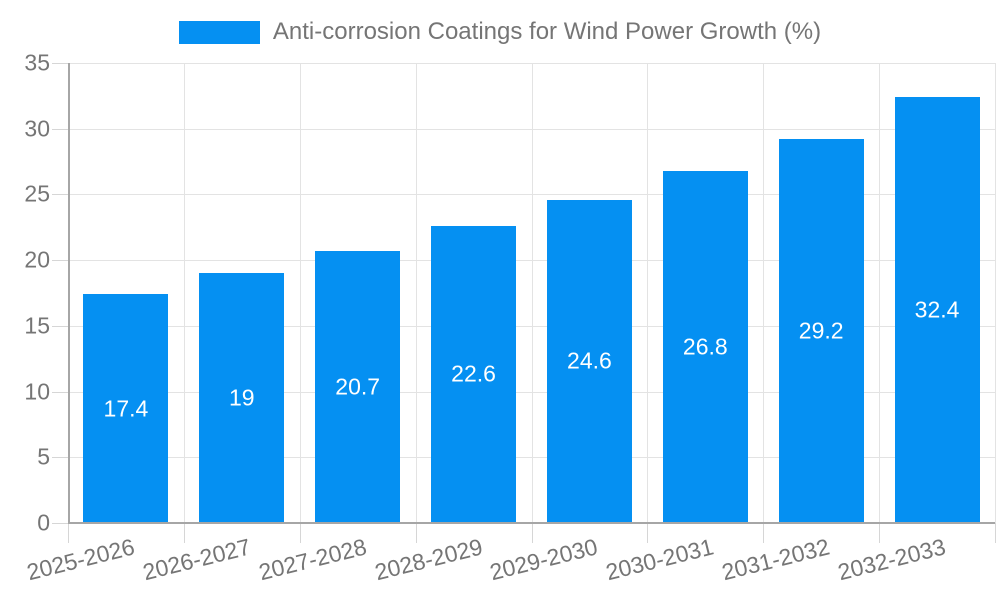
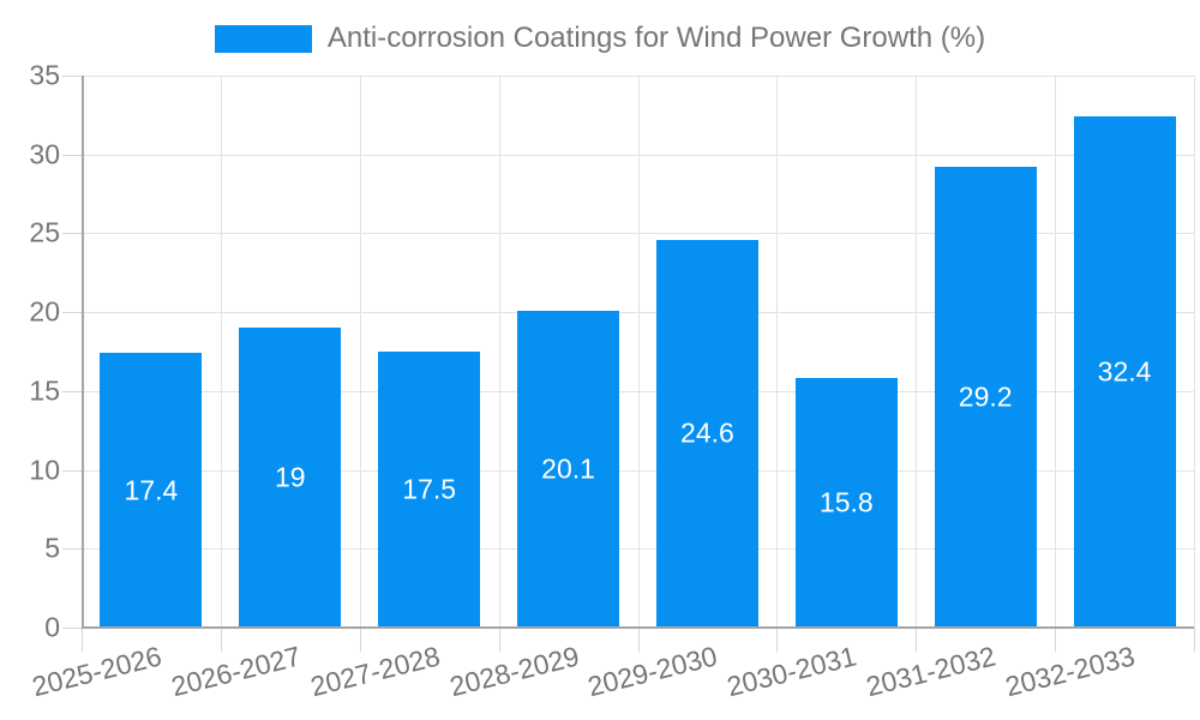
2027-2028: 20.7 -> 17.5
2028-2029: 22.6 -> 20.1
2030-2031: 26.8 -> 15.8
